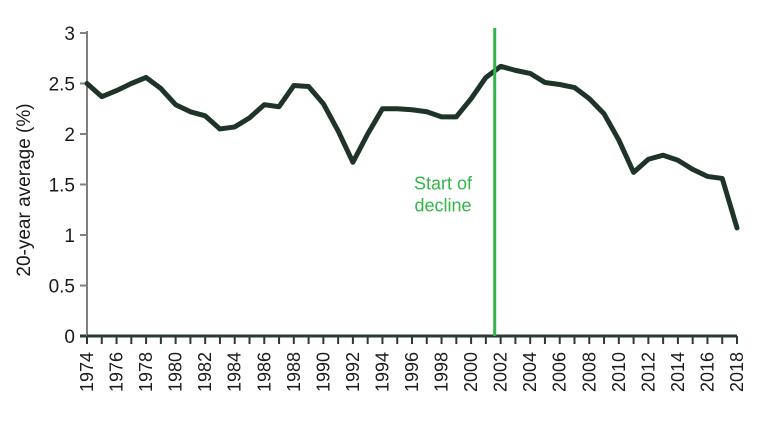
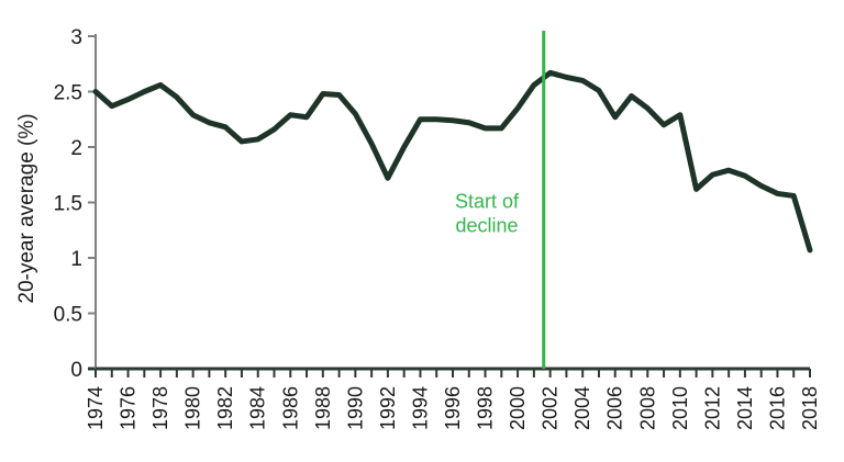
2006: 2.49 -> 2.27
2010: 1.94 -> 2.29
